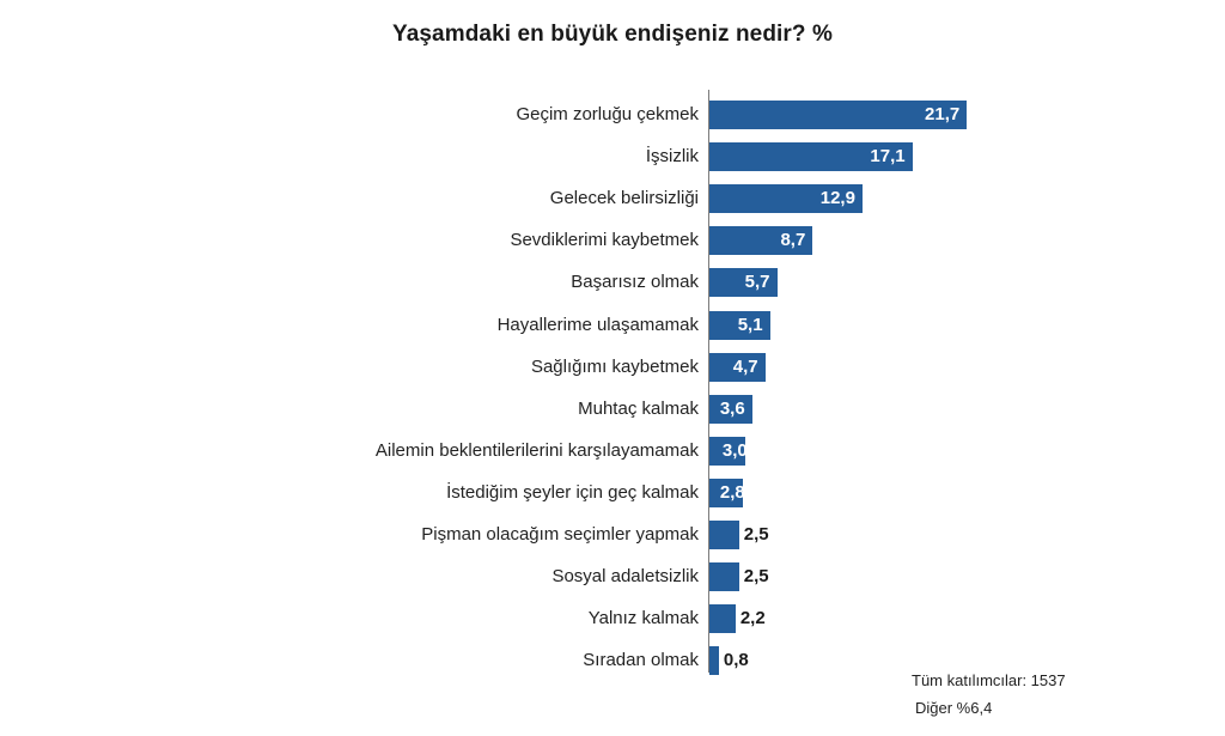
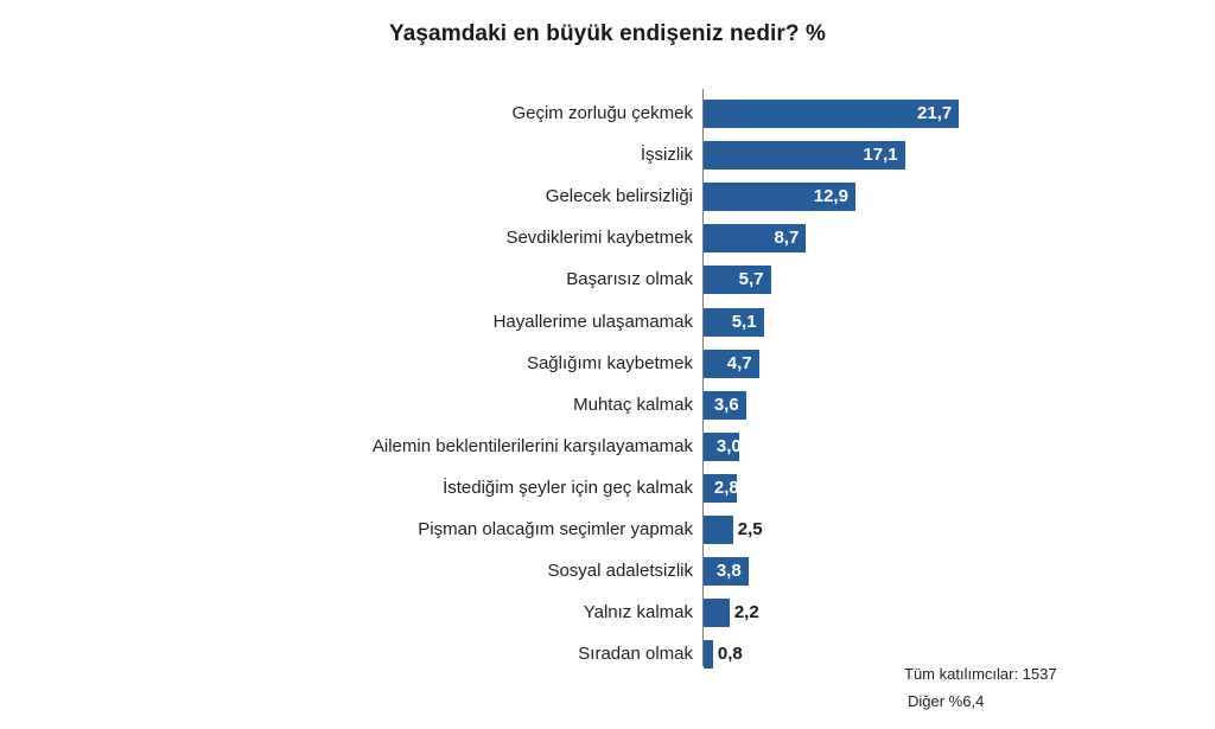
Sosyal adaletsizlik: 2,5 -> 3,8
